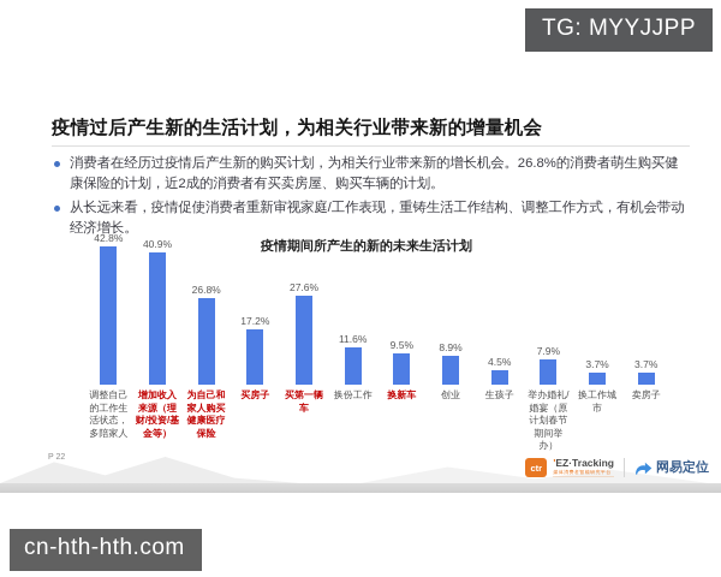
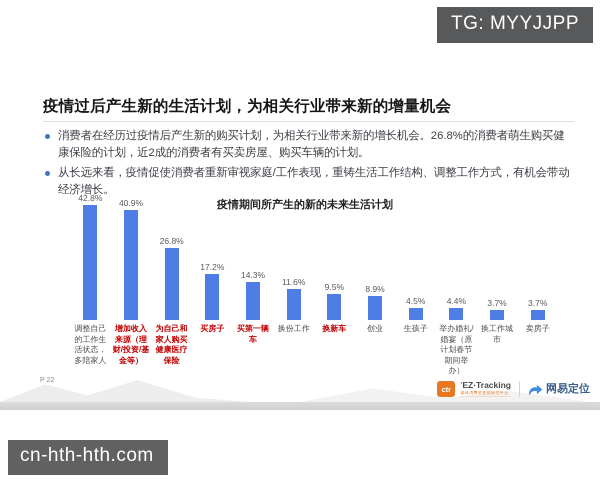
买第一辆车: 27.6% -> 14.3%
举办婚礼/婚宴（原计划春节期间举办）: 7.9% -> 4.4%
